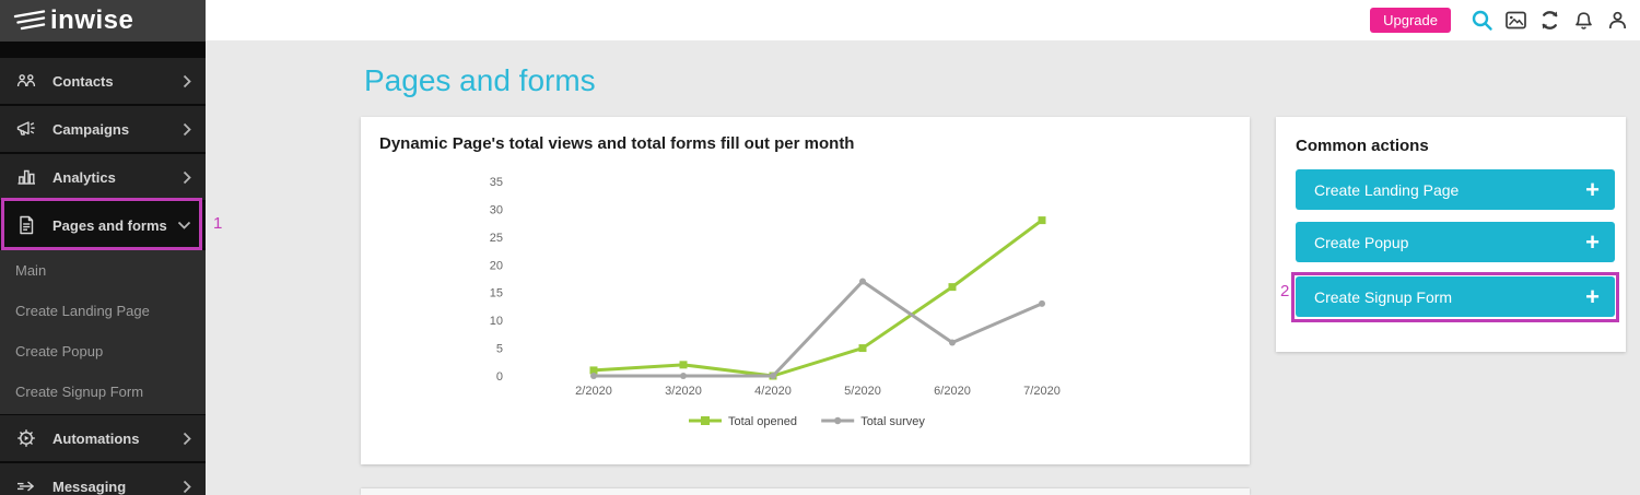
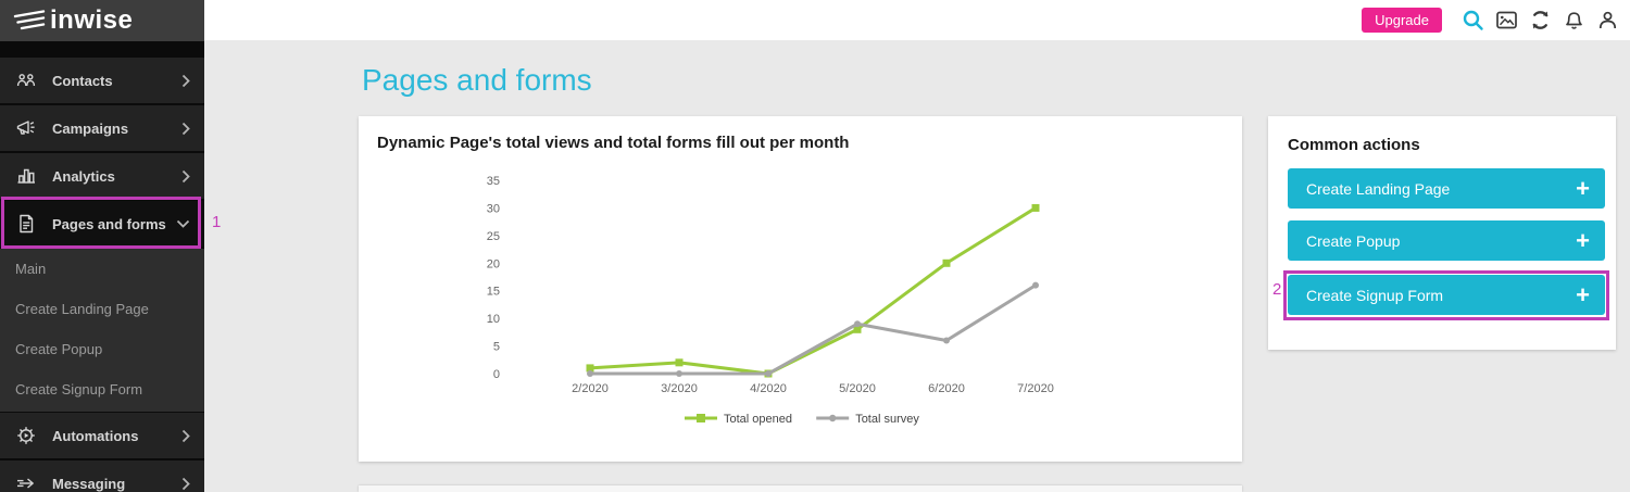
Total opened/5/2020: 5 -> 8
Total survey/5/2020: 17 -> 9
Total opened/6/2020: 16 -> 20
Total opened/7/2020: 28 -> 30
Total survey/7/2020: 13 -> 16
